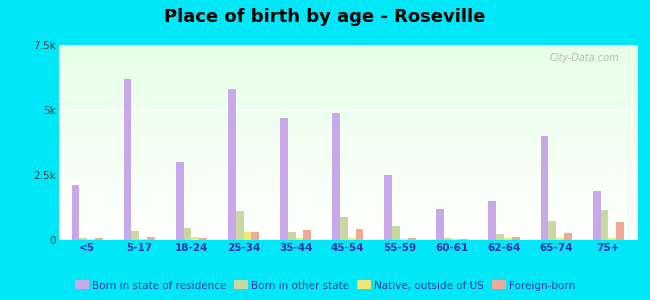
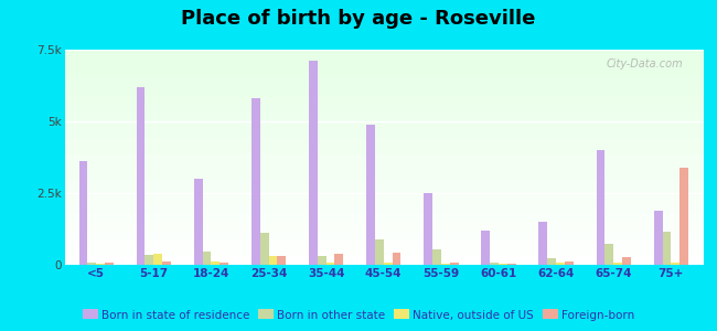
Born in state of residence/<5: 2.1k -> 3.6k
Native, outside of US/5-17: 0.04k -> 0.40k
Born in state of residence/35-44: 4.7k -> 7.1k
Foreign-born/75+: 0.68k -> 3.40k
